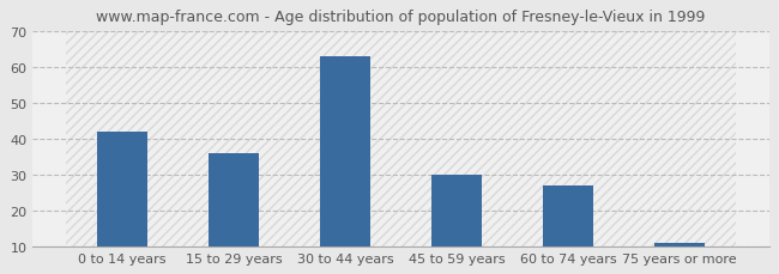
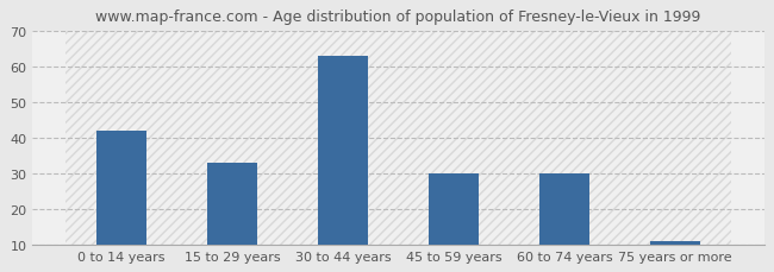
15 to 29 years: 36 -> 33
60 to 74 years: 27 -> 30
